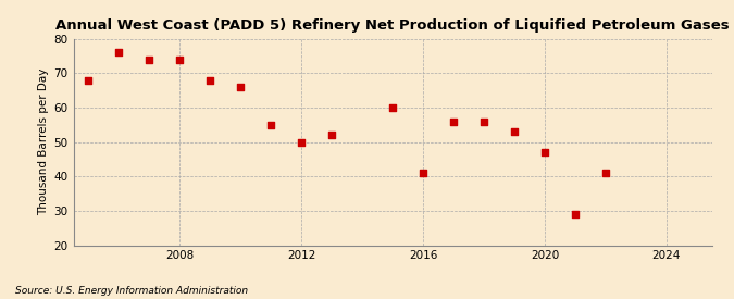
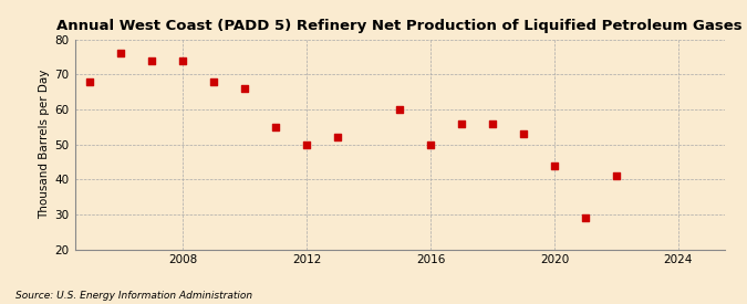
2016: 41 -> 50
2020: 47 -> 44
